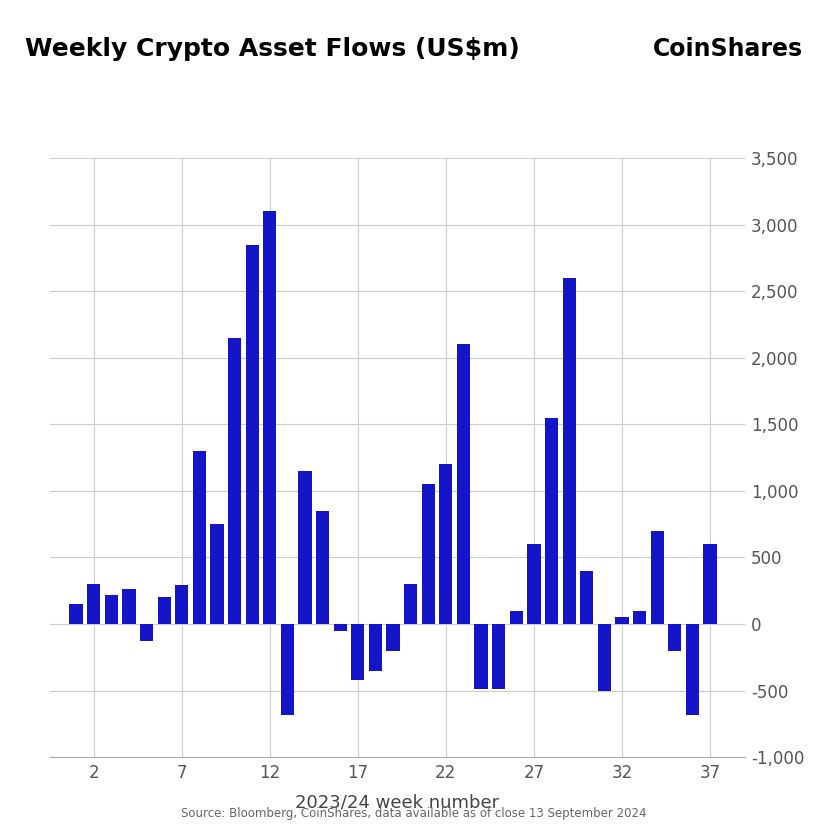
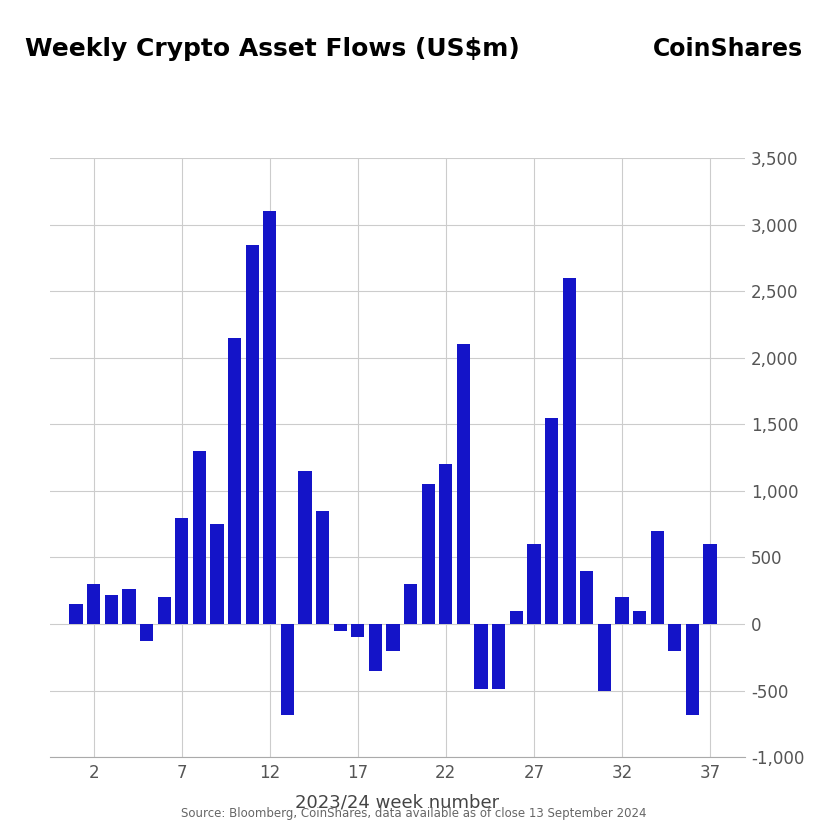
7: 290 -> 800
17: -420 -> -100
32: 50 -> 200
